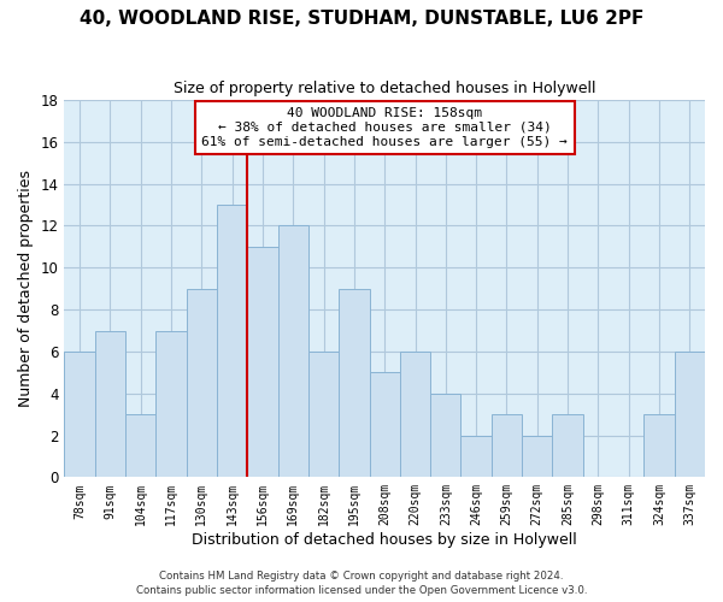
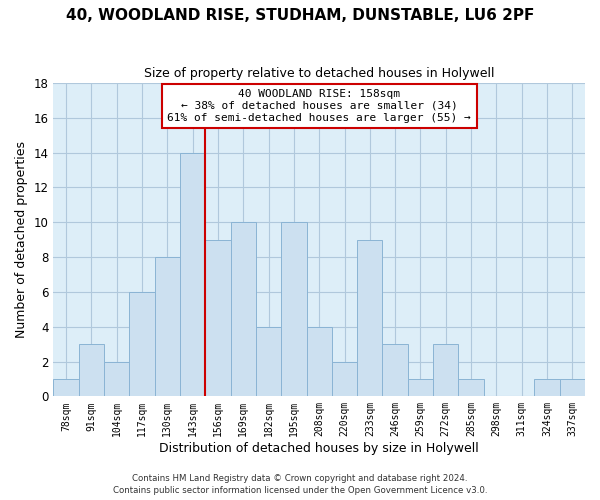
78sqm: 6 -> 1
91sqm: 7 -> 3
104sqm: 3 -> 2
117sqm: 7 -> 6
130sqm: 9 -> 8
143sqm: 13 -> 14
156sqm: 11 -> 9
169sqm: 12 -> 10
182sqm: 6 -> 4
195sqm: 9 -> 10
208sqm: 5 -> 4
220sqm: 6 -> 2
233sqm: 4 -> 9
246sqm: 2 -> 3
259sqm: 3 -> 1
272sqm: 2 -> 3
285sqm: 3 -> 1
324sqm: 3 -> 1
337sqm: 6 -> 1
